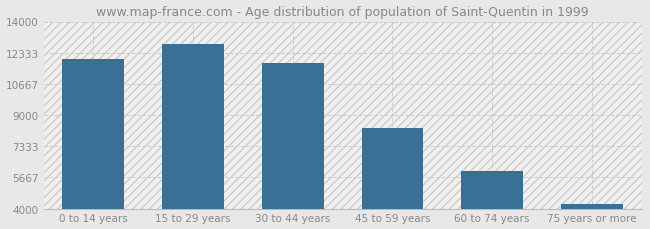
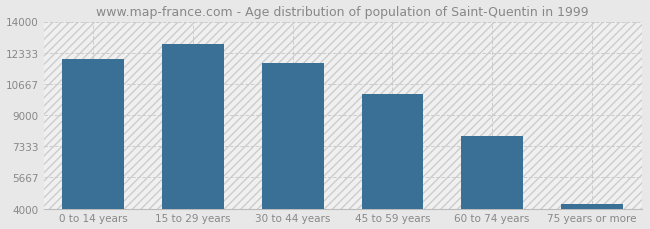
45 to 59 years: 8300 -> 10100
60 to 74 years: 6000 -> 7900
